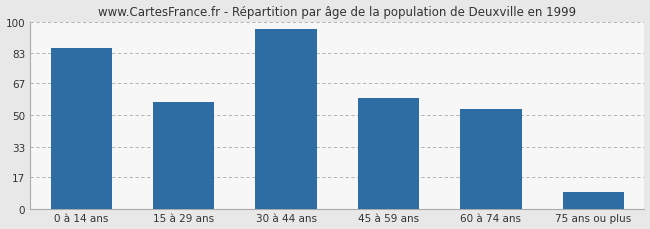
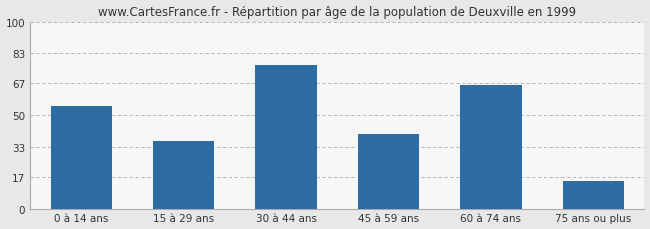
0 à 14 ans: 86 -> 55
15 à 29 ans: 57 -> 36
30 à 44 ans: 96 -> 77
45 à 59 ans: 59 -> 40
60 à 74 ans: 53 -> 66
75 ans ou plus: 9 -> 15
